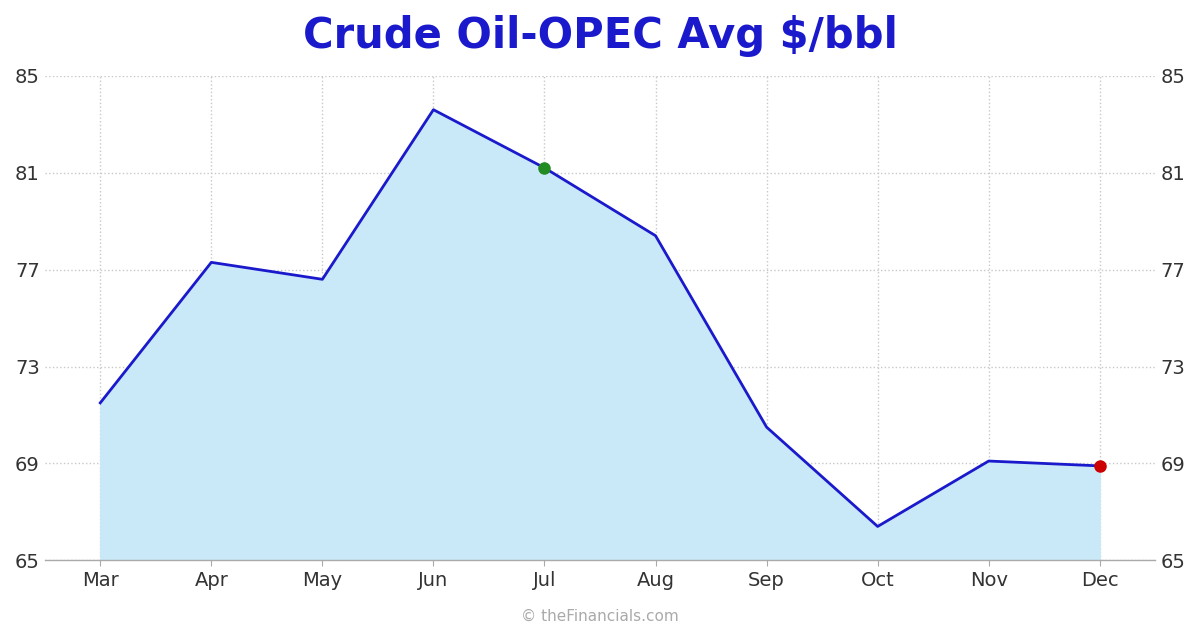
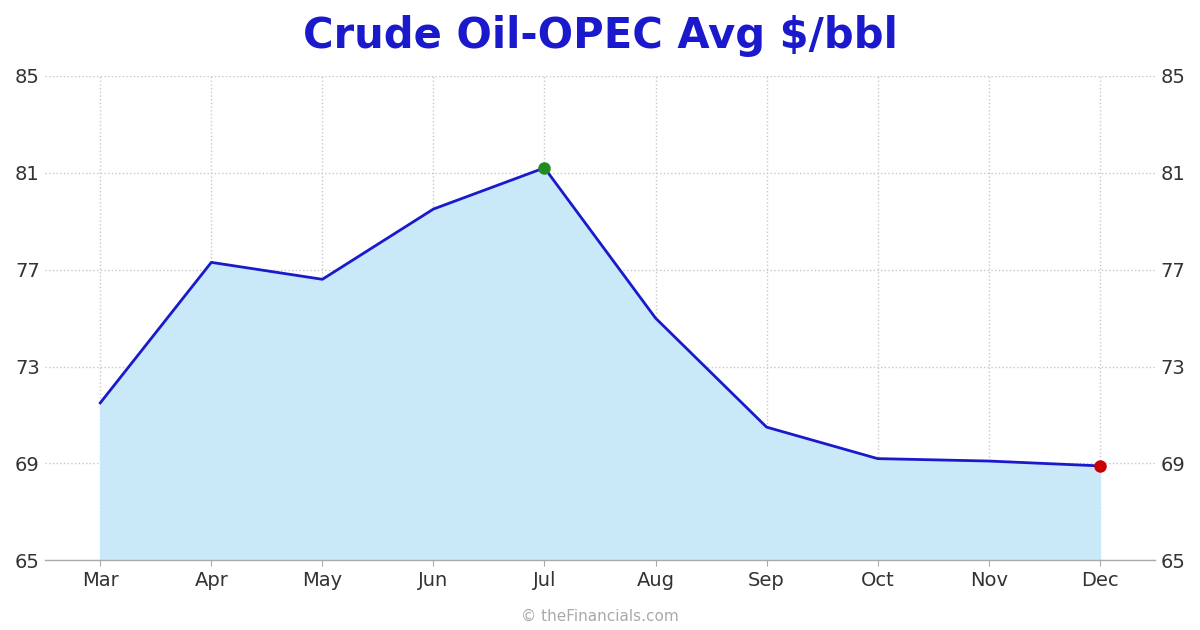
Jun: 83.6 -> 79.5
Aug: 78.4 -> 75.0
Oct: 66.4 -> 69.2
